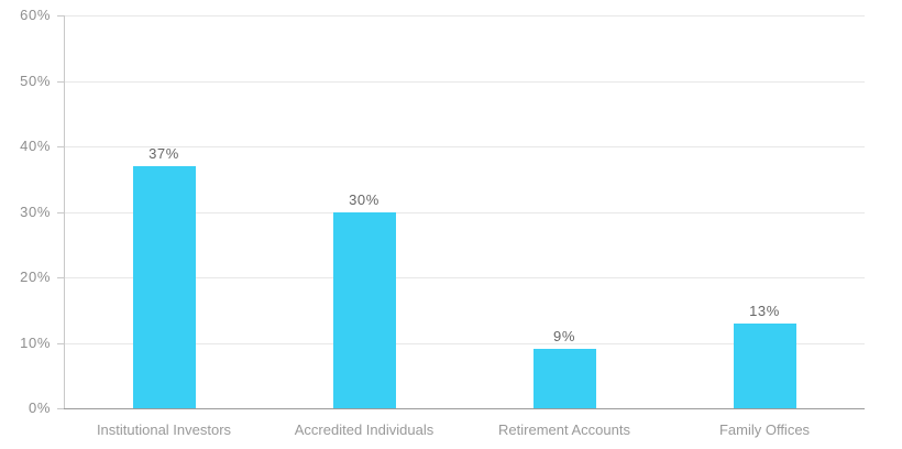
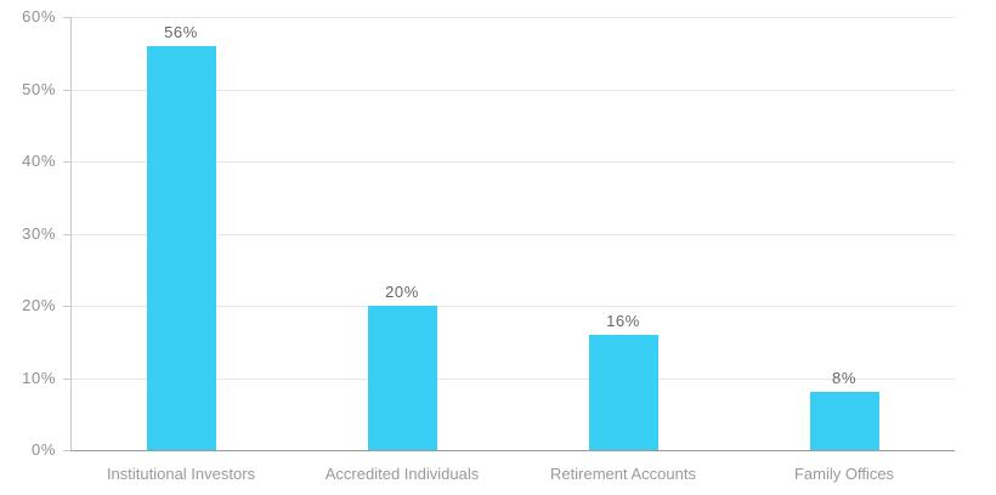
Institutional Investors: 37% -> 56%
Accredited Individuals: 30% -> 20%
Retirement Accounts: 9% -> 16%
Family Offices: 13% -> 8%
